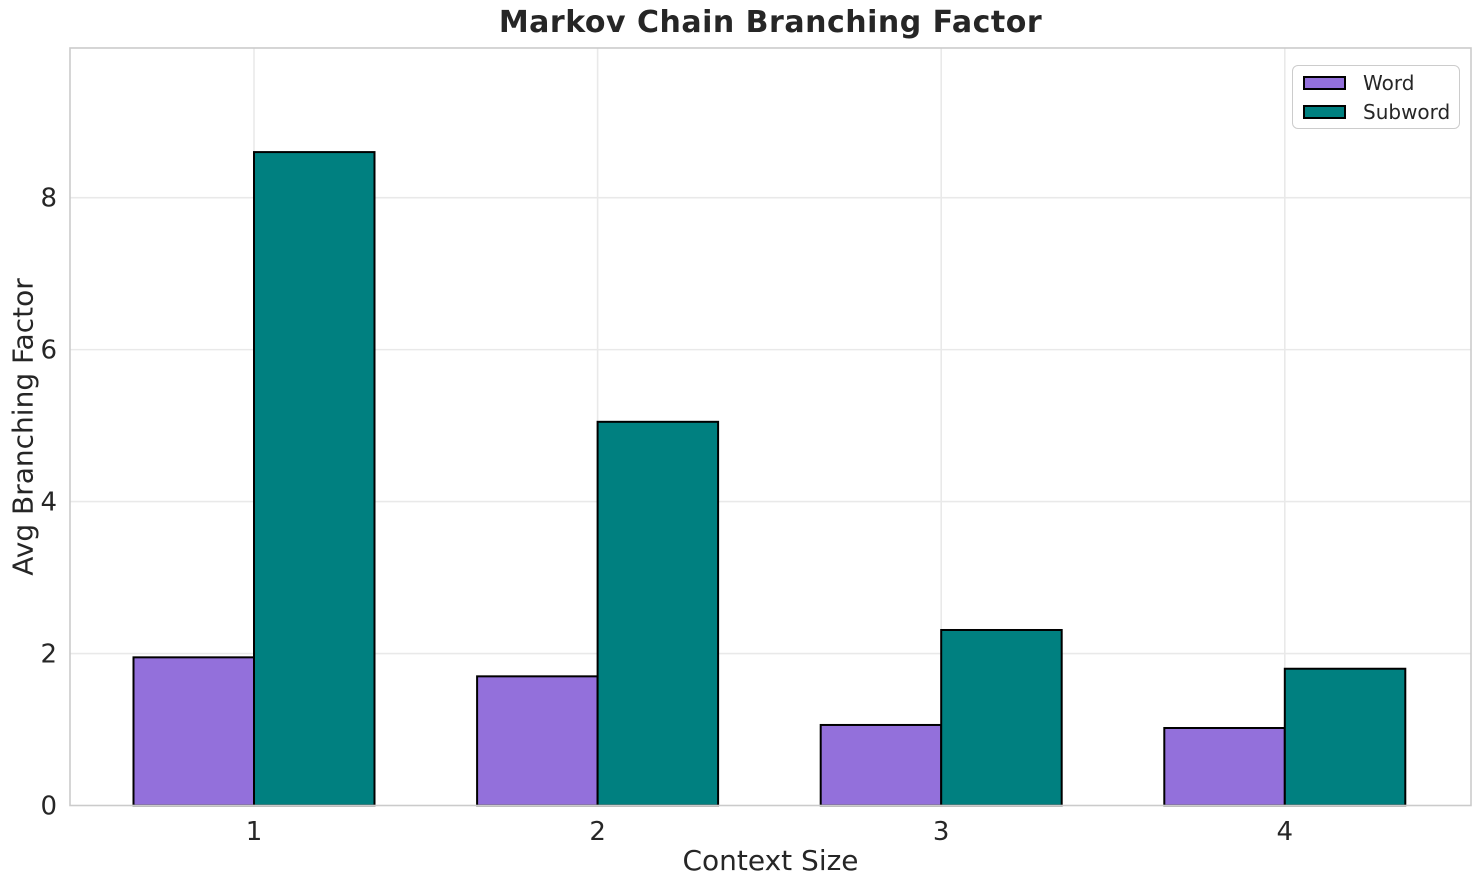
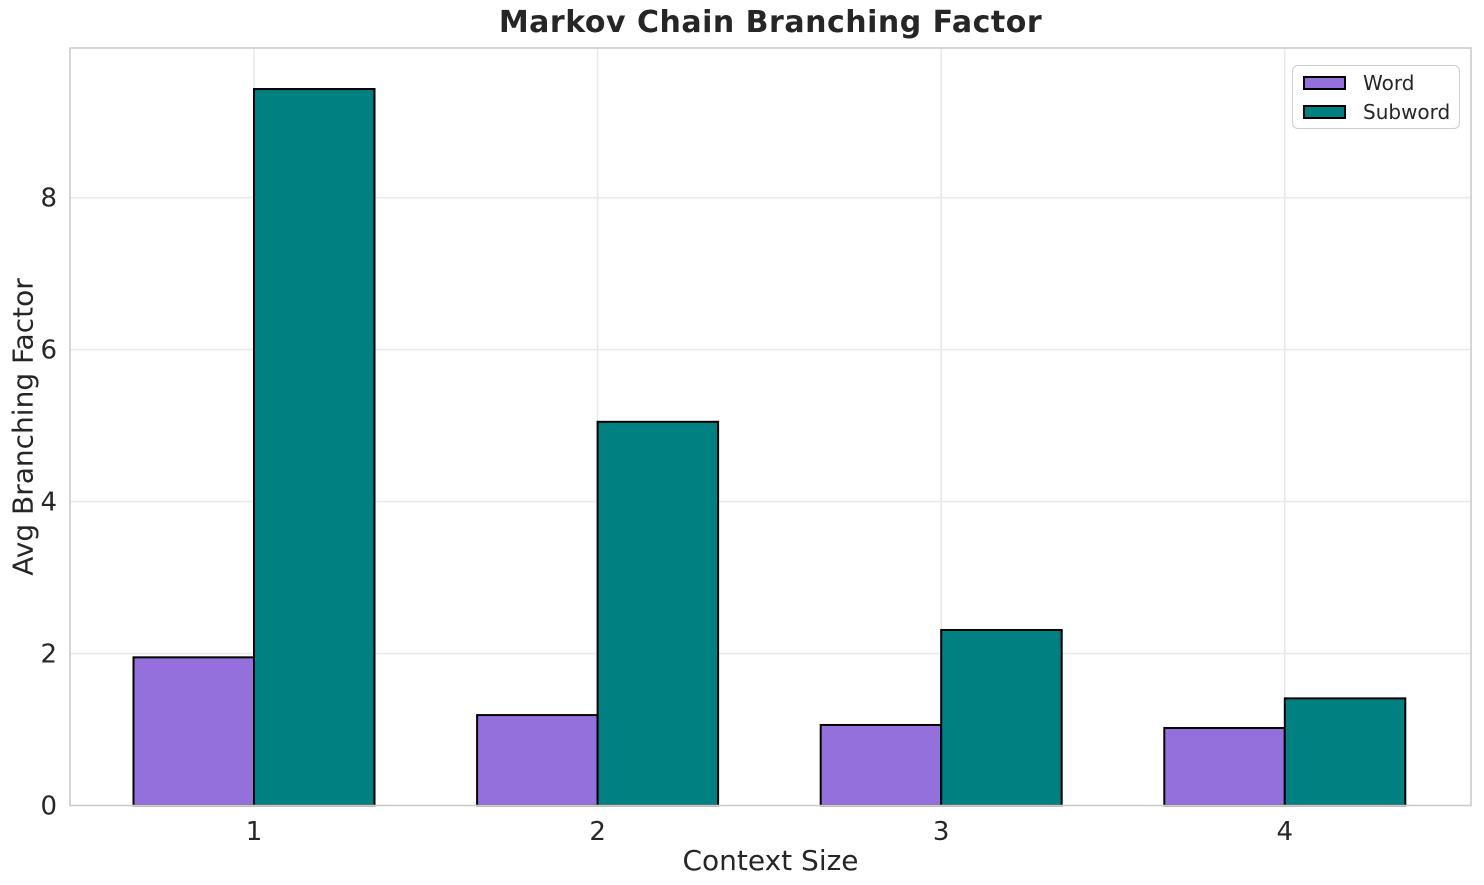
Subword/1: 8.6 -> 9.4
Word/2: 1.7 -> 1.2
Subword/4: 1.8 -> 1.4
